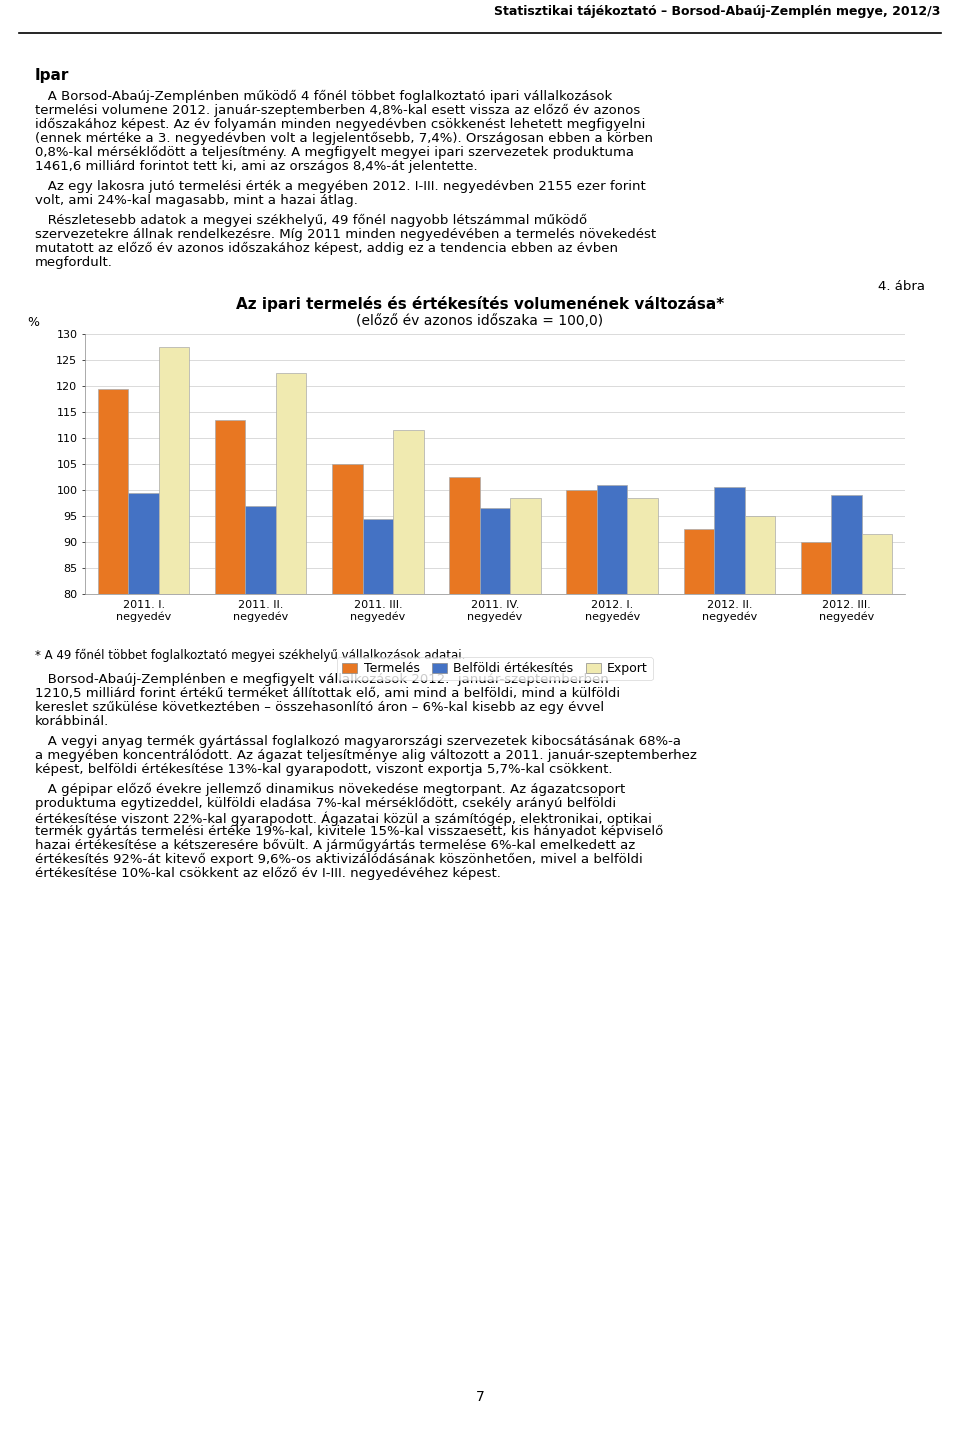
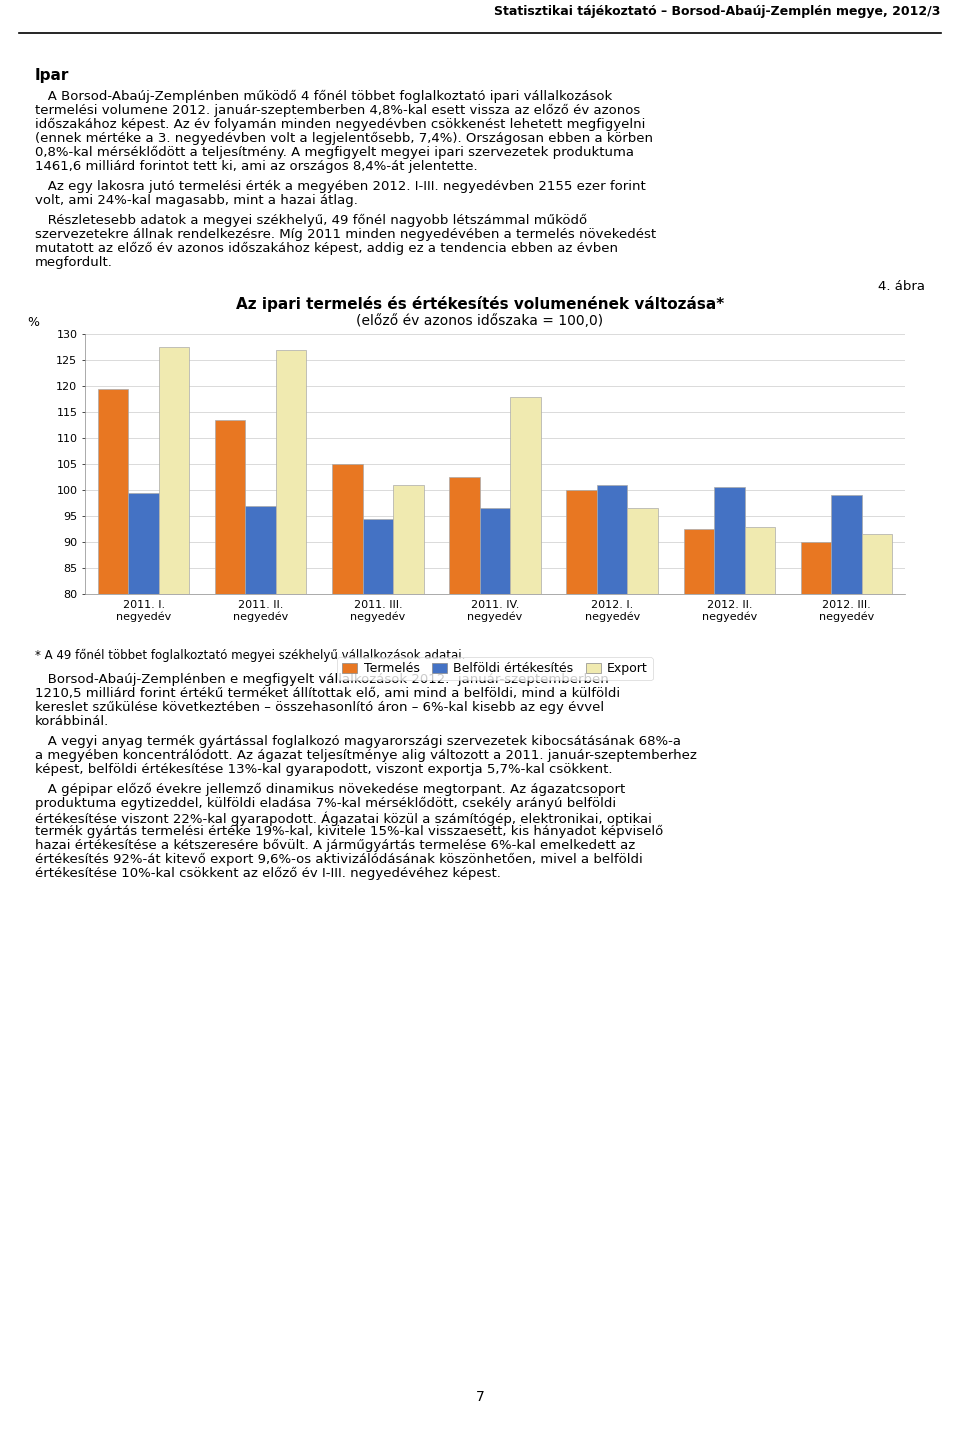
Export/2011. II. negyedév: 122.5 -> 127.0
Export/2011. III. negyedév: 111.5 -> 101.0
Export/2011. IV. negyedév: 98.5 -> 117.8
Export/2012. I. negyedév: 98.5 -> 96.6
Export/2012. II. negyedév: 95.0 -> 92.8
